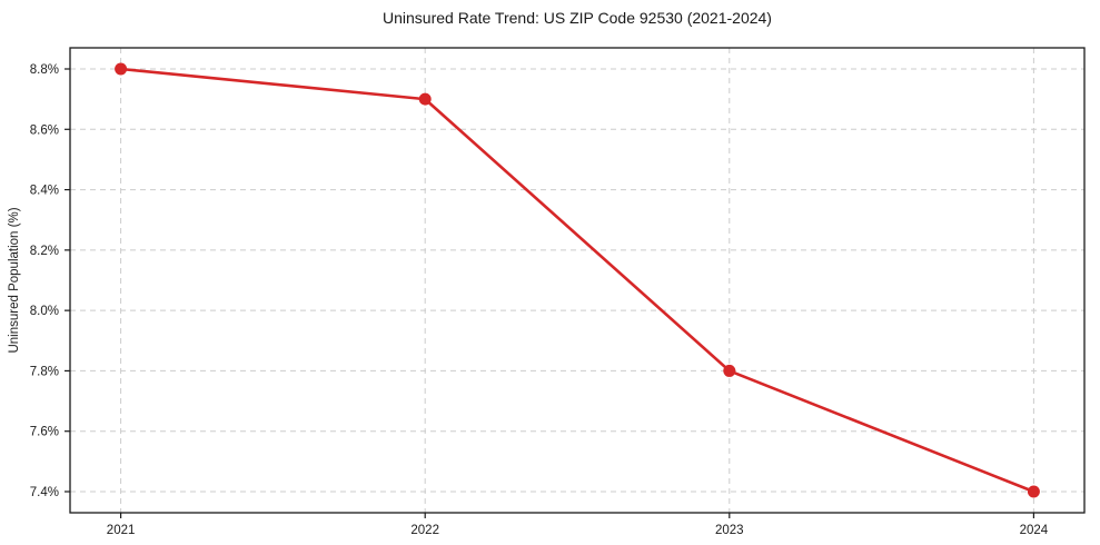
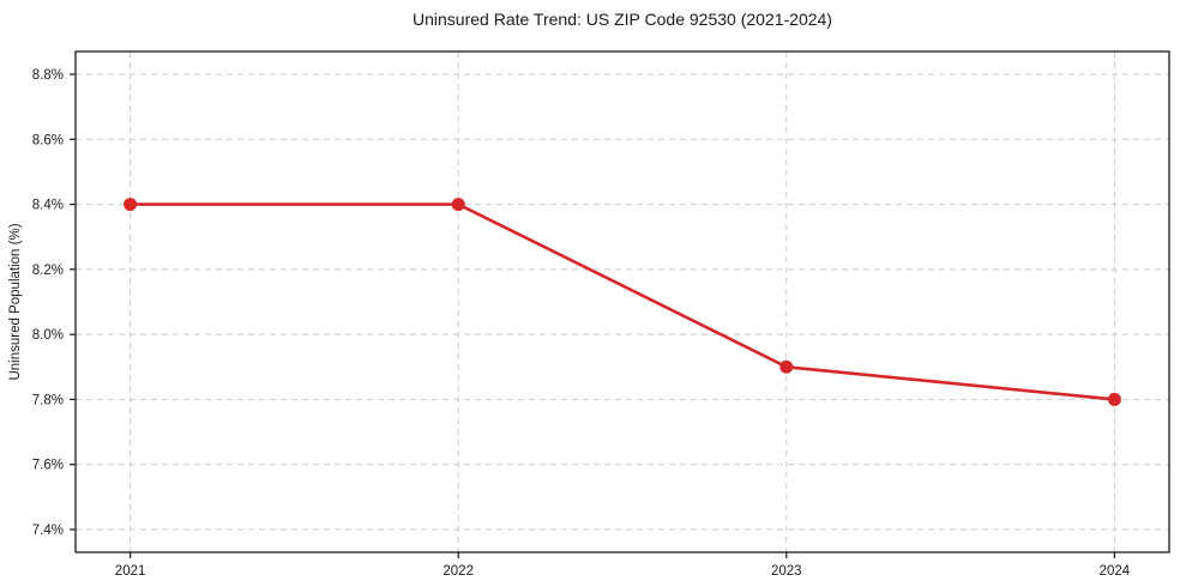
2021: 8.8% -> 8.4%
2022: 8.7% -> 8.4%
2023: 7.8% -> 7.9%
2024: 7.4% -> 7.8%
